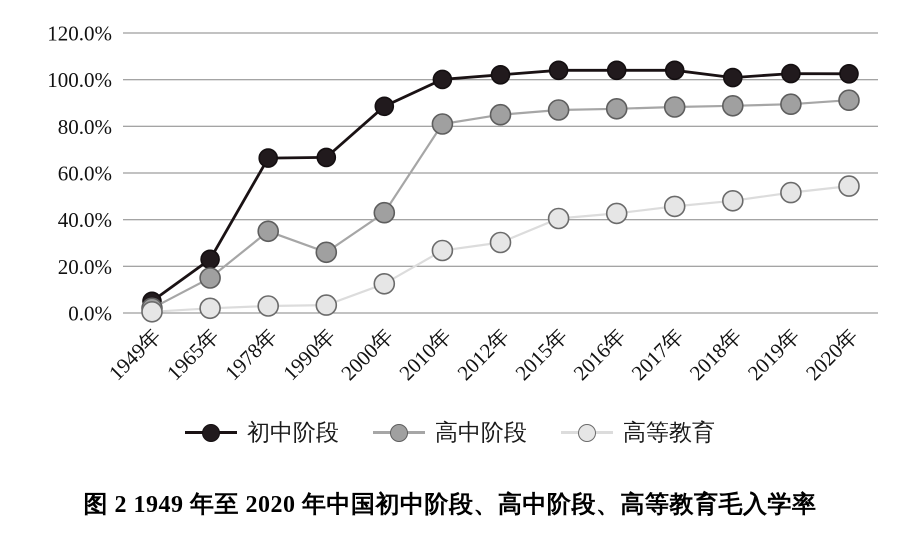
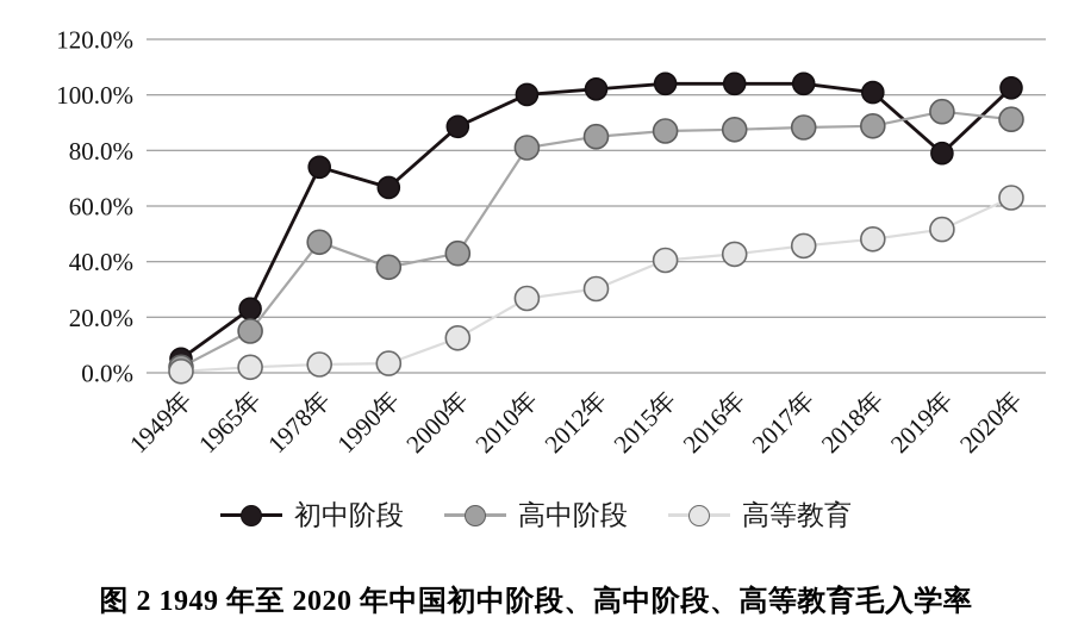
初中阶段/1978年: 66% -> 74%
高中阶段/1978年: 35% -> 47%
高中阶段/1990年: 26% -> 38%
初中阶段/2019年: 103% -> 79%
高中阶段/2019年: 90% -> 94%
高等教育/2020年: 54% -> 63%
